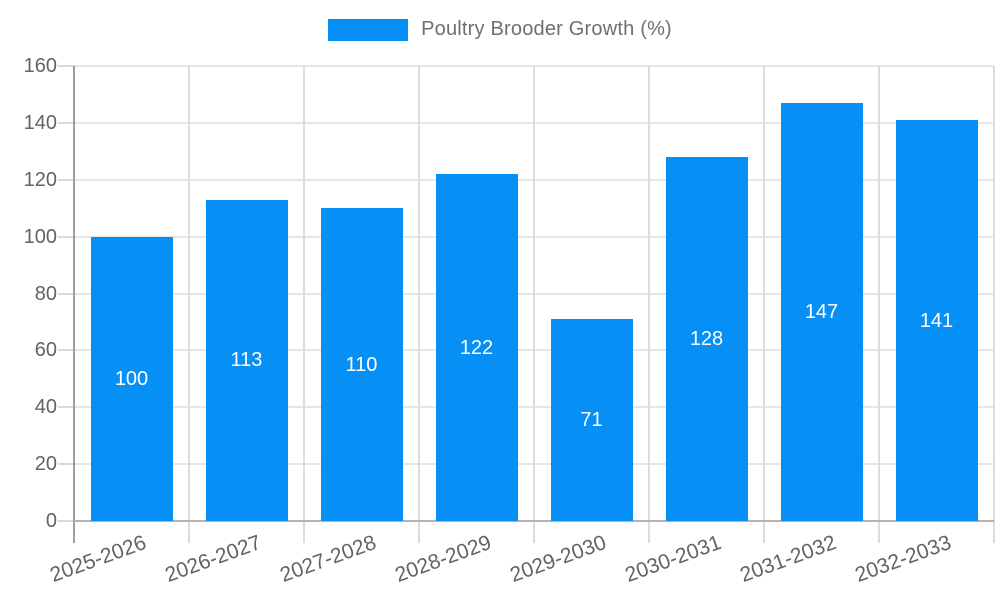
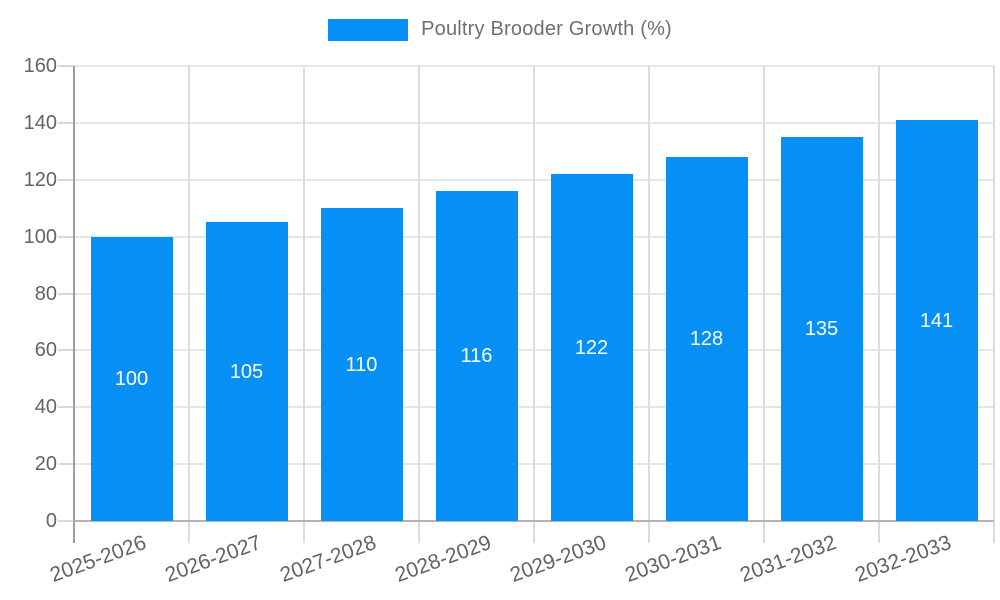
2026-2027: 113 -> 105
2028-2029: 122 -> 116
2029-2030: 71 -> 122
2031-2032: 147 -> 135
